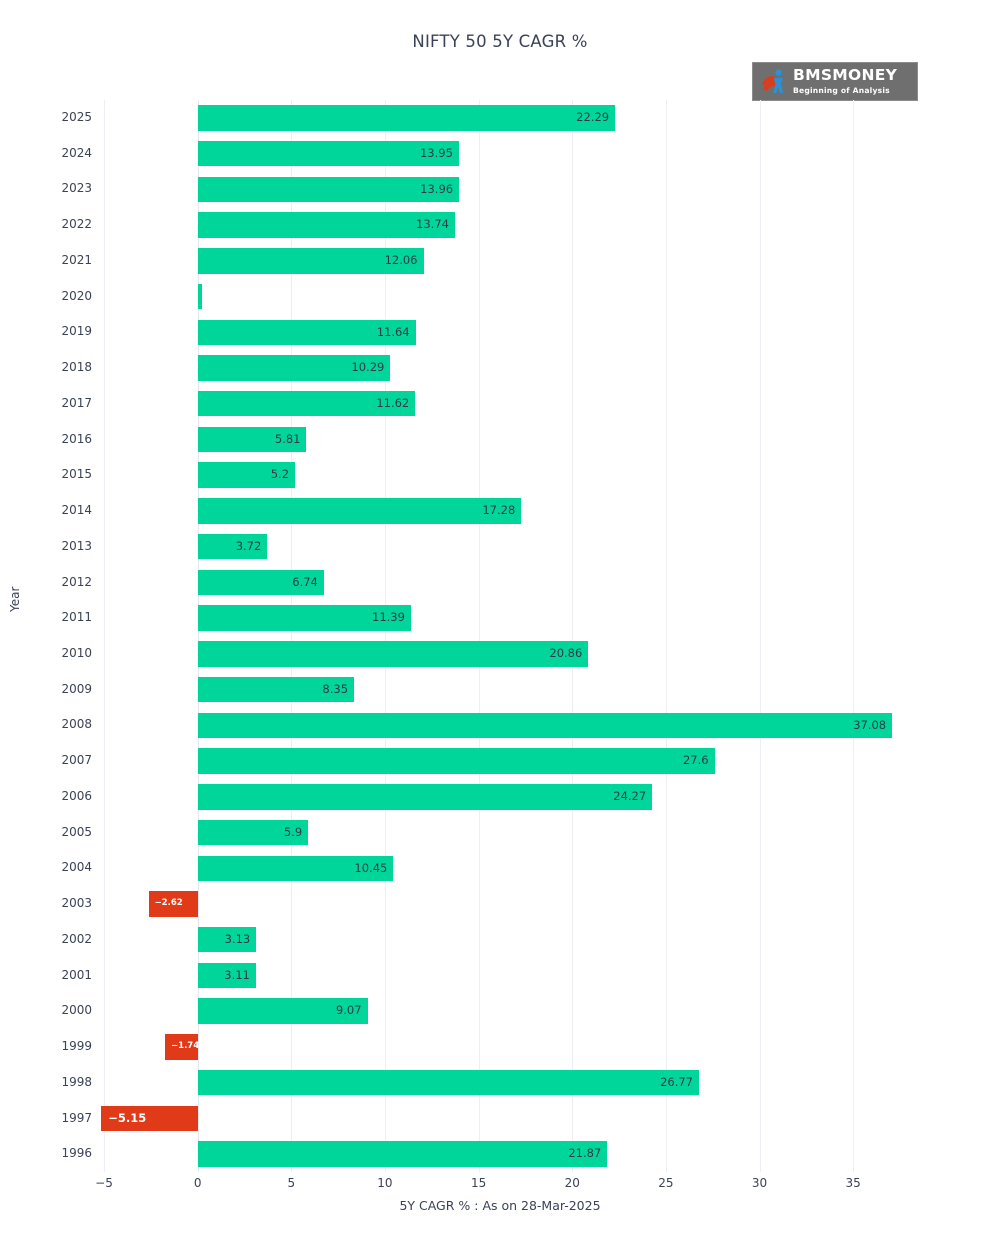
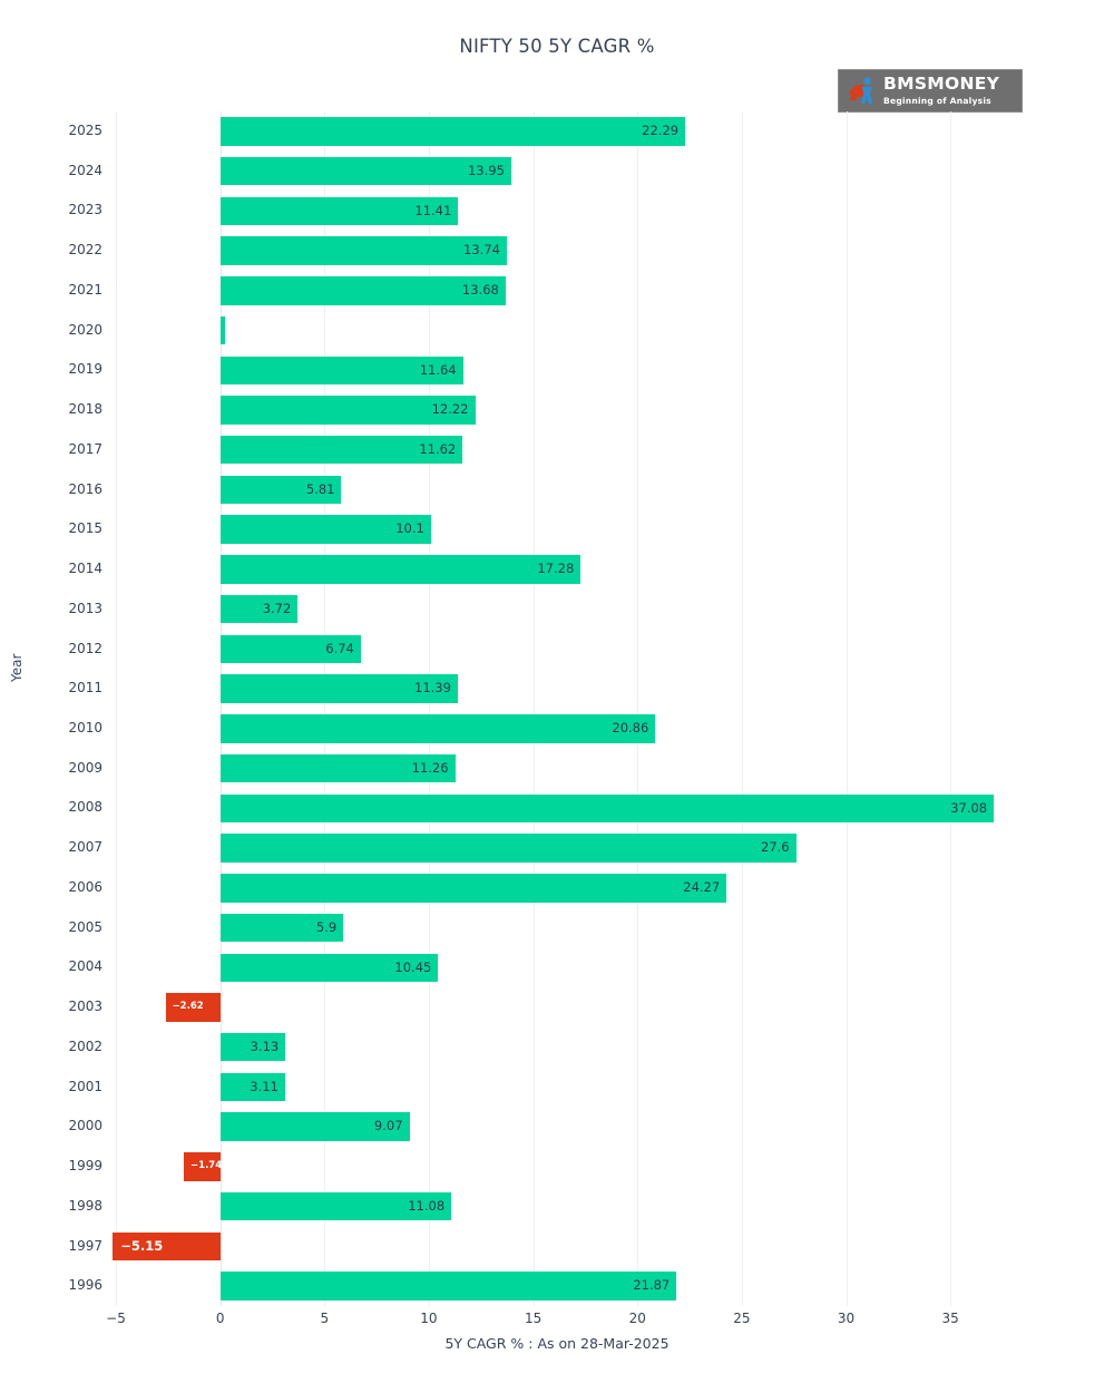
2023: 13.96 -> 11.41
2021: 12.06 -> 13.68
2018: 10.29 -> 12.22
2015: 5.2 -> 10.1
2009: 8.35 -> 11.26
1998: 26.77 -> 11.08
